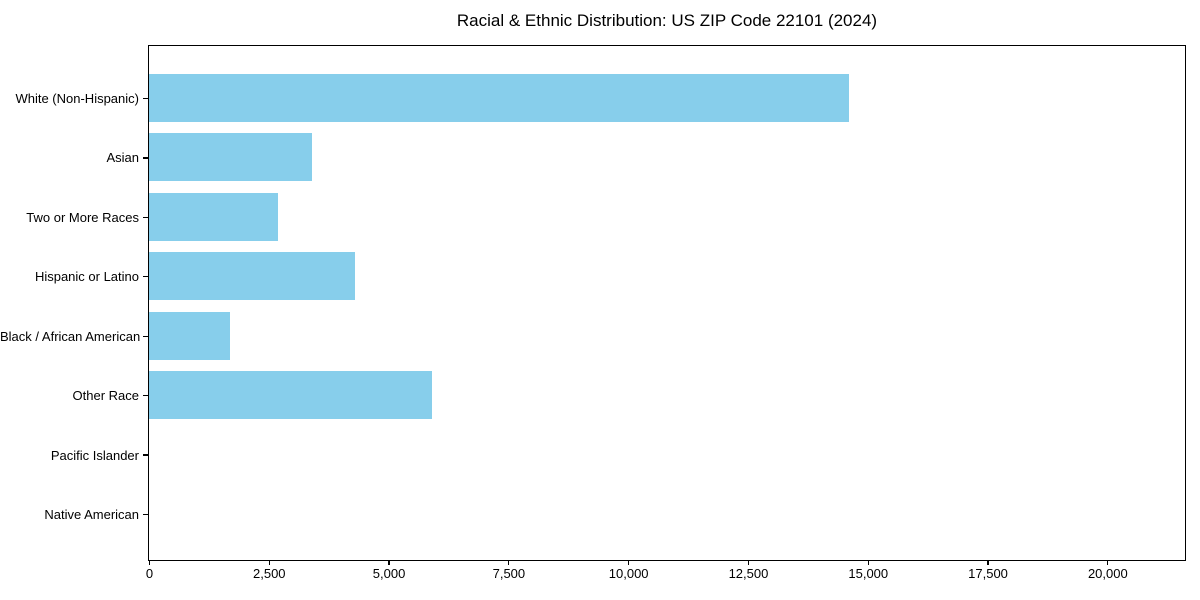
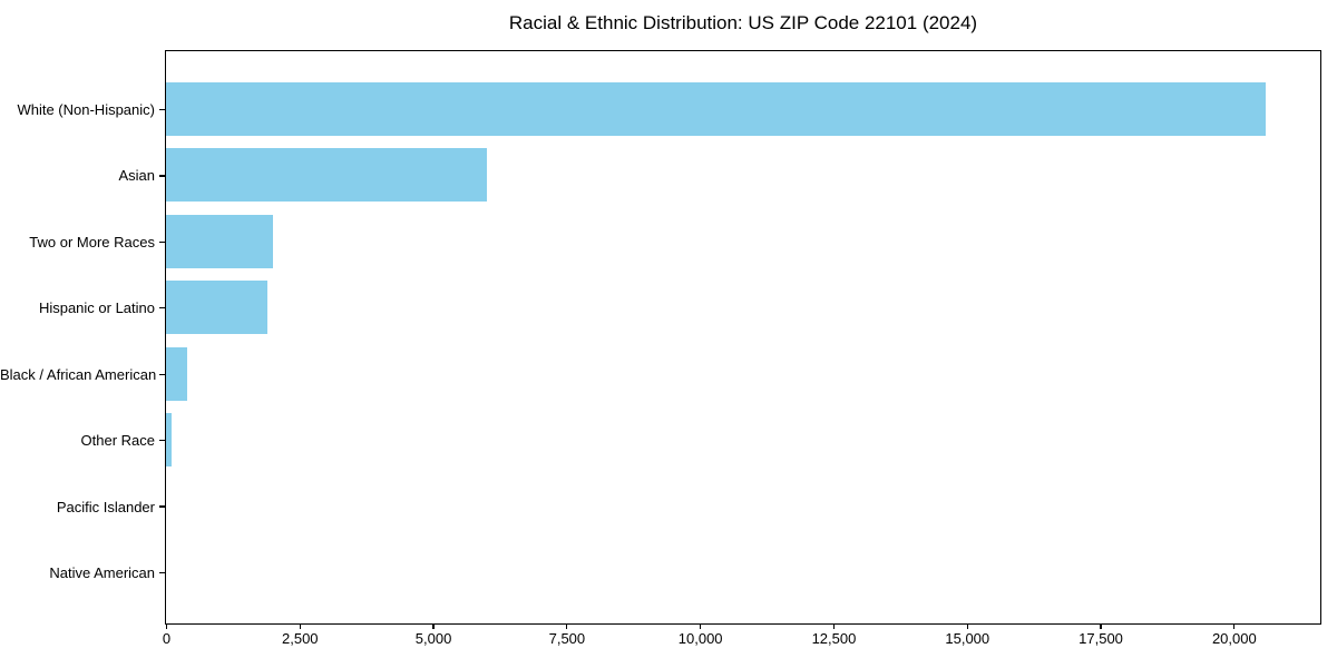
White (Non-Hispanic): 14600 -> 20600
Asian: 3400 -> 6000
Two or More Races: 2700 -> 2000
Hispanic or Latino: 4300 -> 1900
Black / African American: 1700 -> 400
Other Race: 5900 -> 100
